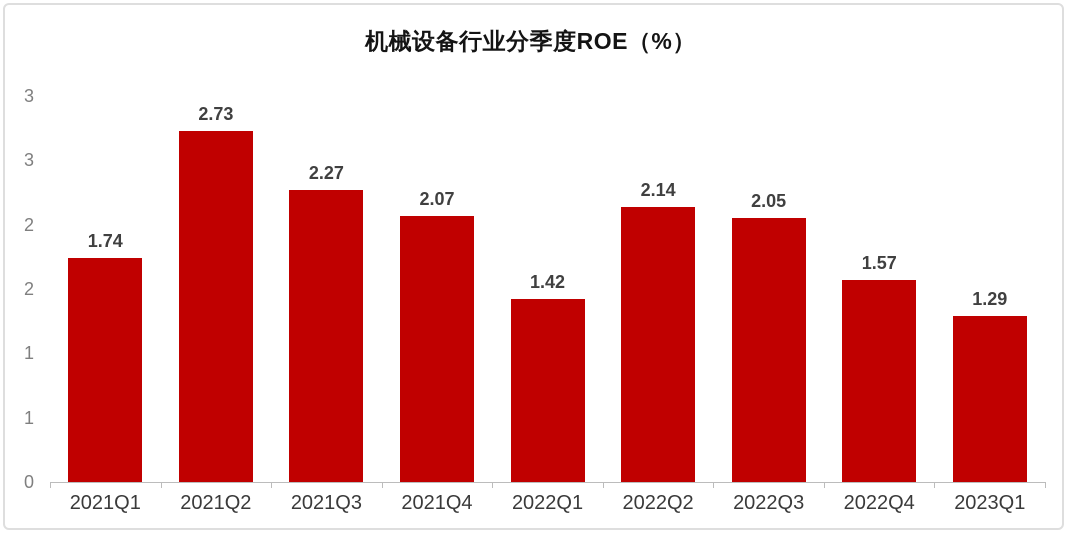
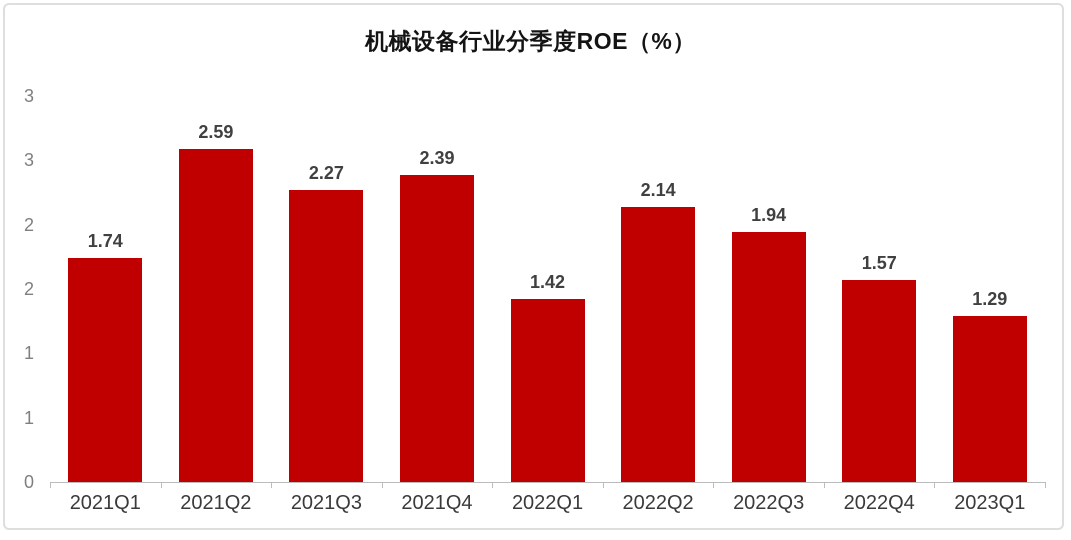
2021Q2: 2.73 -> 2.59
2021Q4: 2.07 -> 2.39
2022Q3: 2.05 -> 1.94
